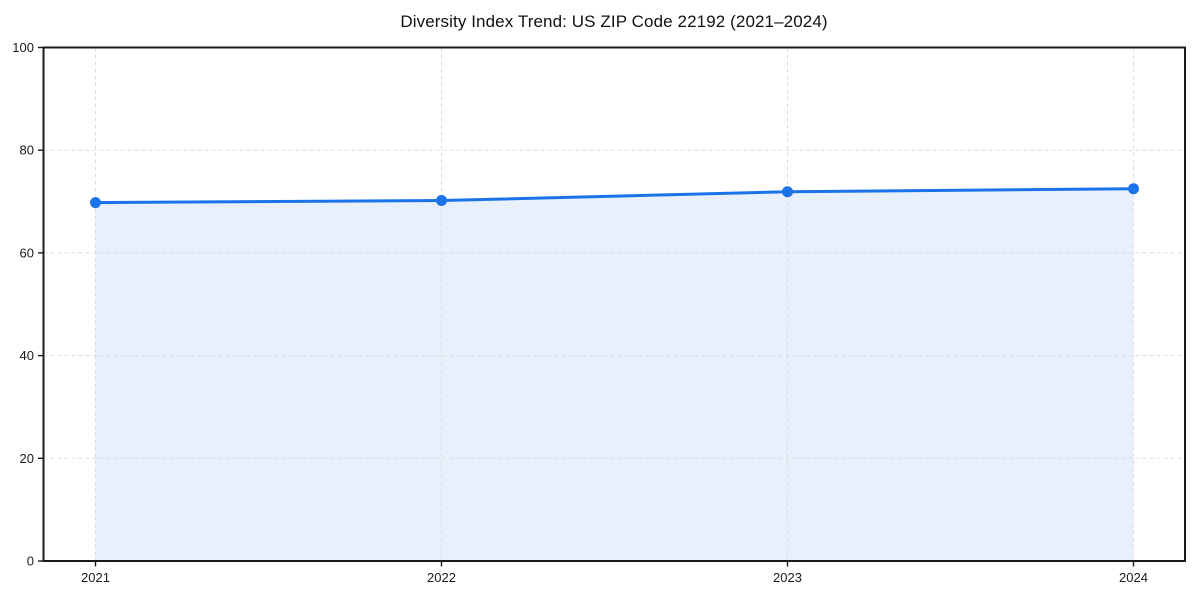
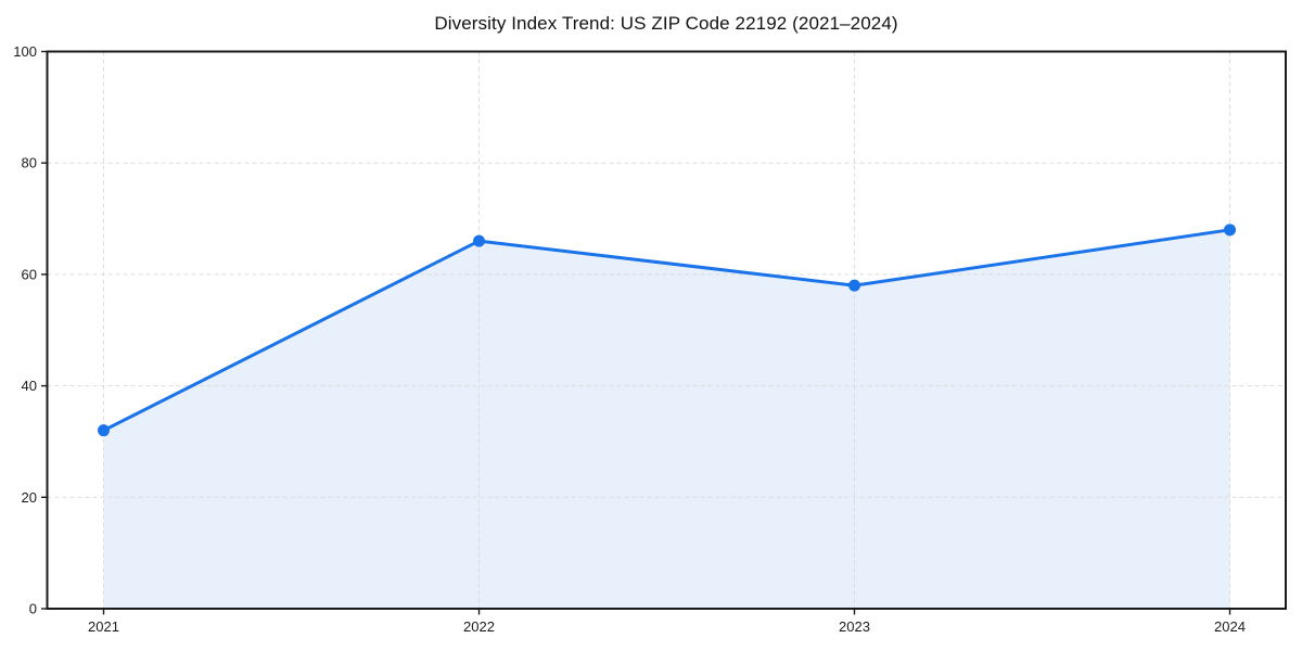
2021: 70 -> 32
2022: 70 -> 66
2023: 72 -> 58
2024: 72 -> 68
